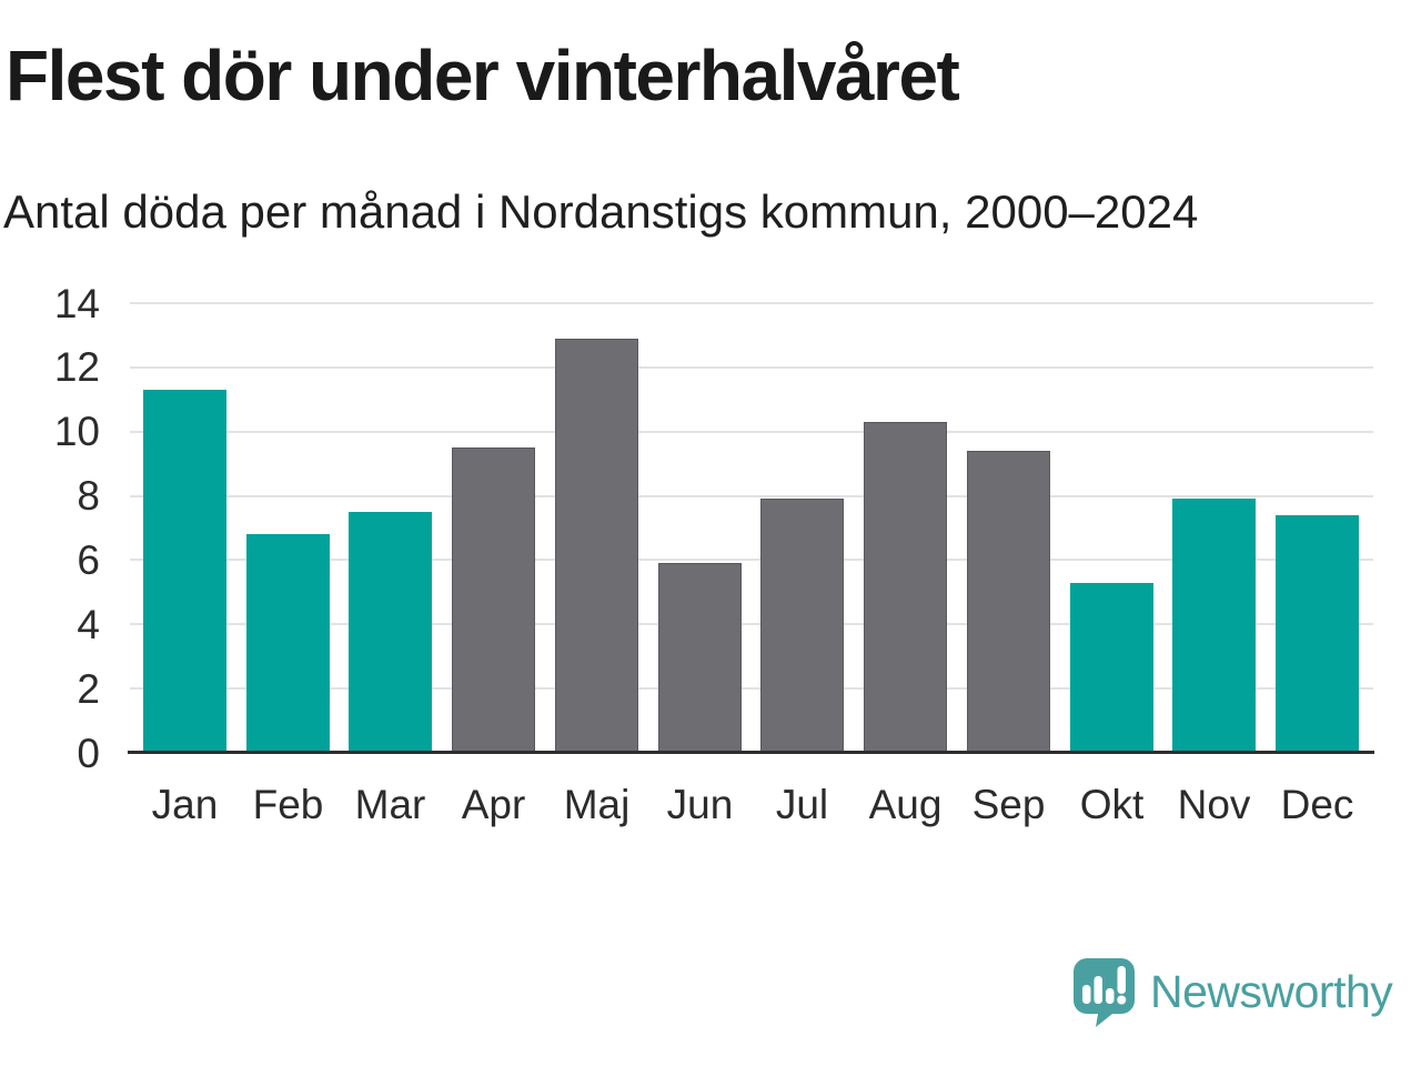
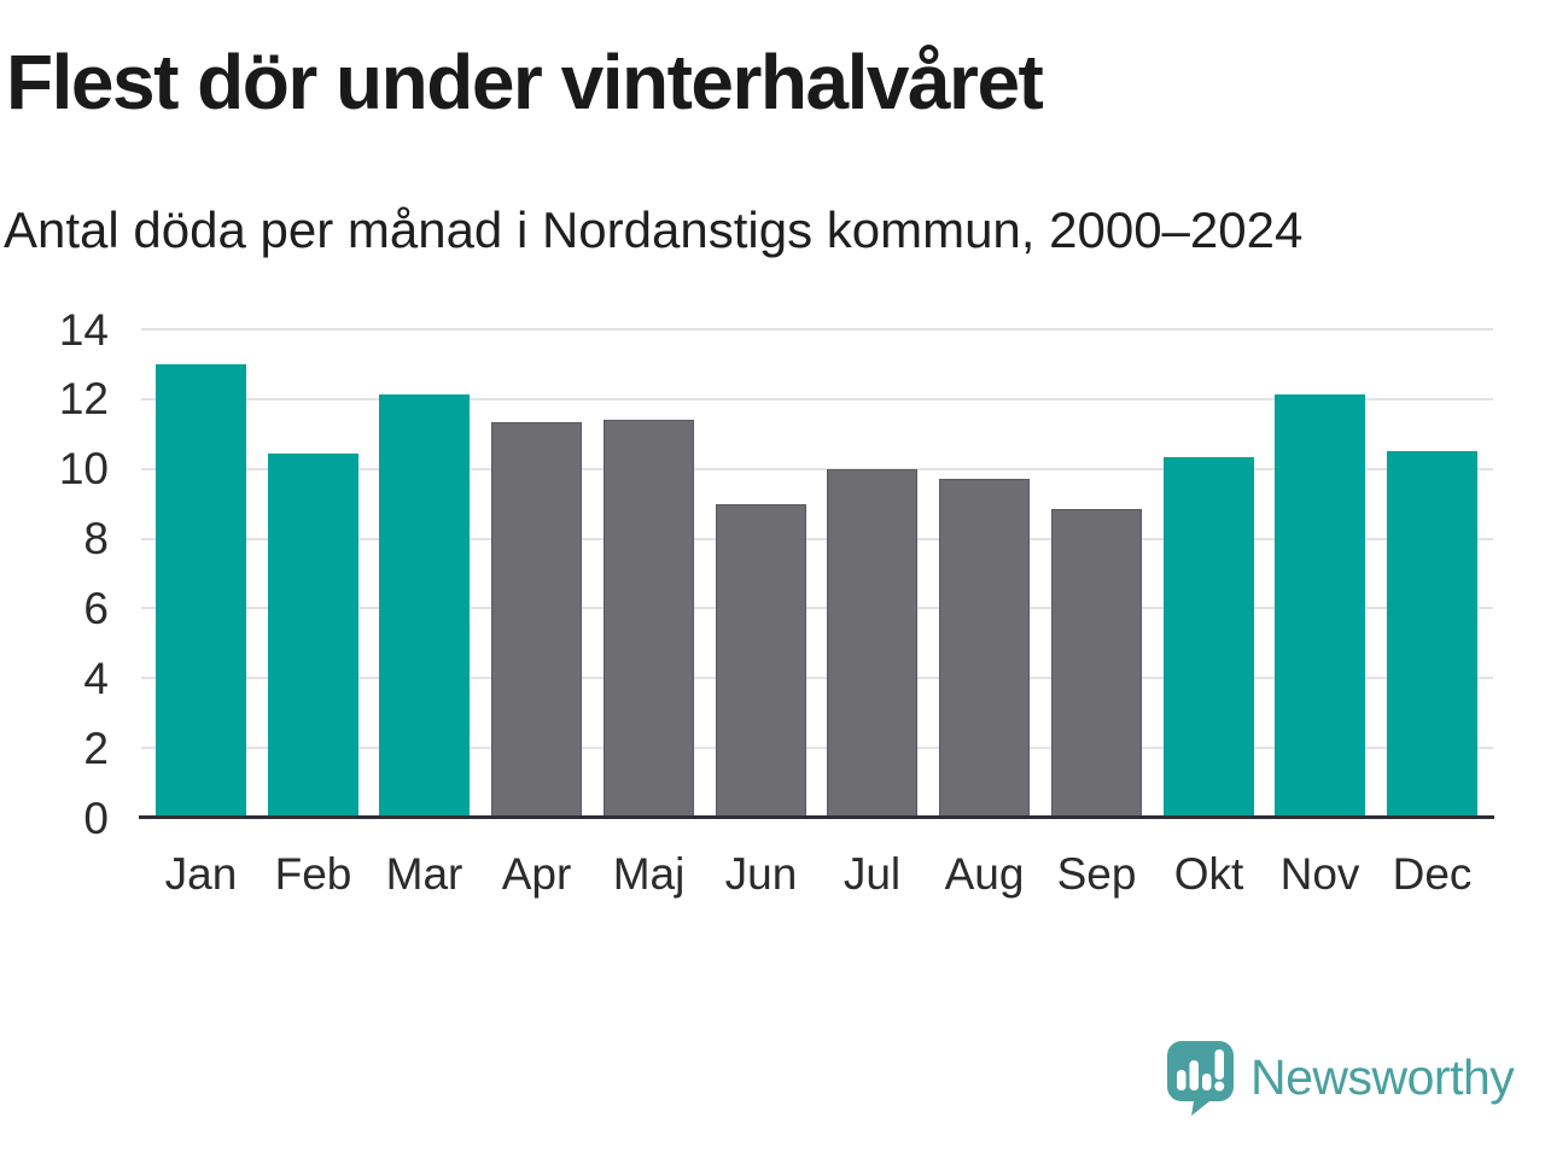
Jan: 11.3 -> 13.0
Feb: 6.8 -> 10.4
Mar: 7.5 -> 12.2
Apr: 9.5 -> 11.3
Maj: 12.9 -> 11.4
Jun: 5.9 -> 9.0
Jul: 7.9 -> 10.0
Aug: 10.3 -> 9.7
Sep: 9.4 -> 8.8
Okt: 5.3 -> 10.3
Nov: 7.9 -> 12.2
Dec: 7.4 -> 10.5
